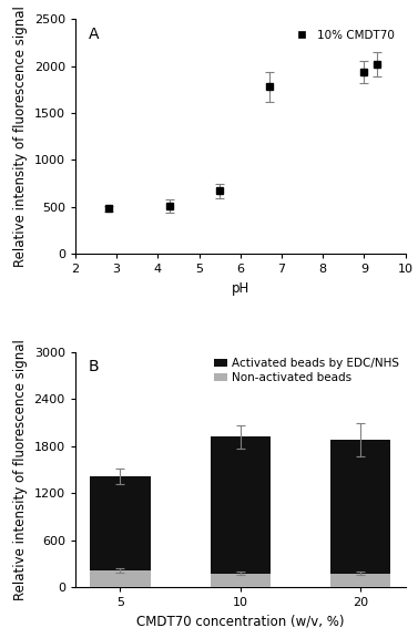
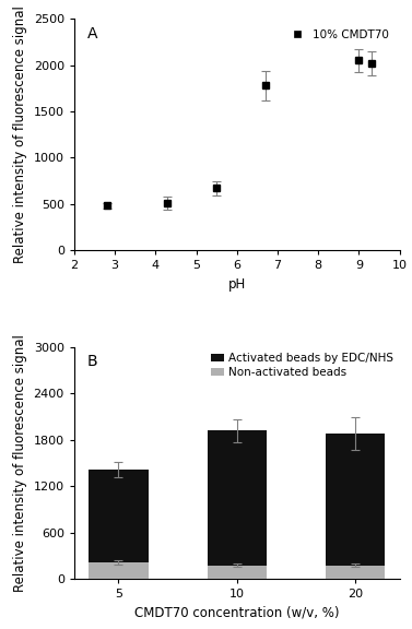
9: 1940 -> 2050
